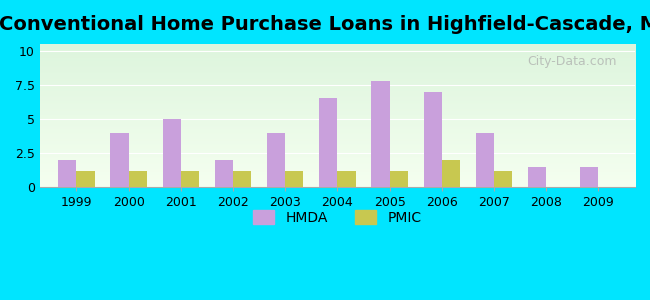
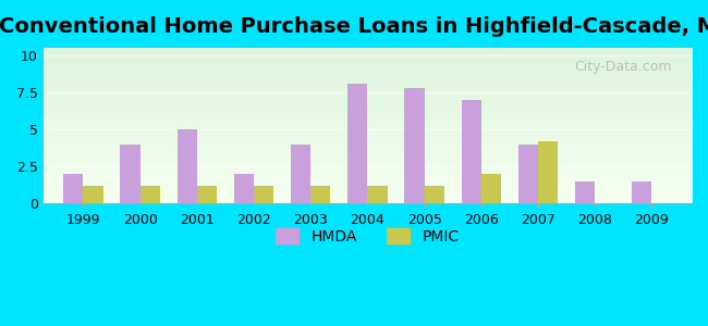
HMDA/2004: 6.5 -> 8.1
PMIC/2007: 1.2 -> 4.2
